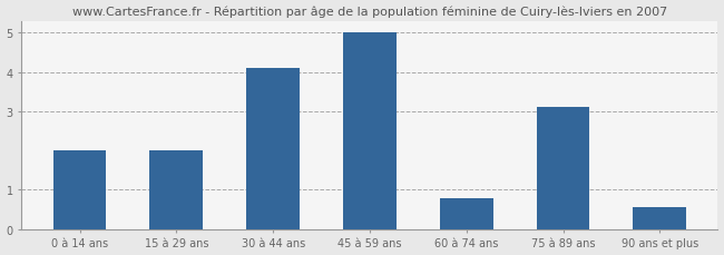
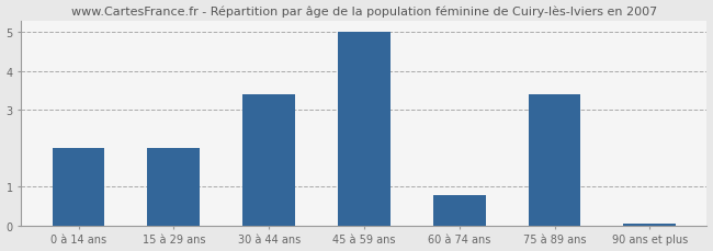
30 à 44 ans: 4.10 -> 3.40
75 à 89 ans: 3.10 -> 3.40
90 ans et plus: 0.55 -> 0.05
